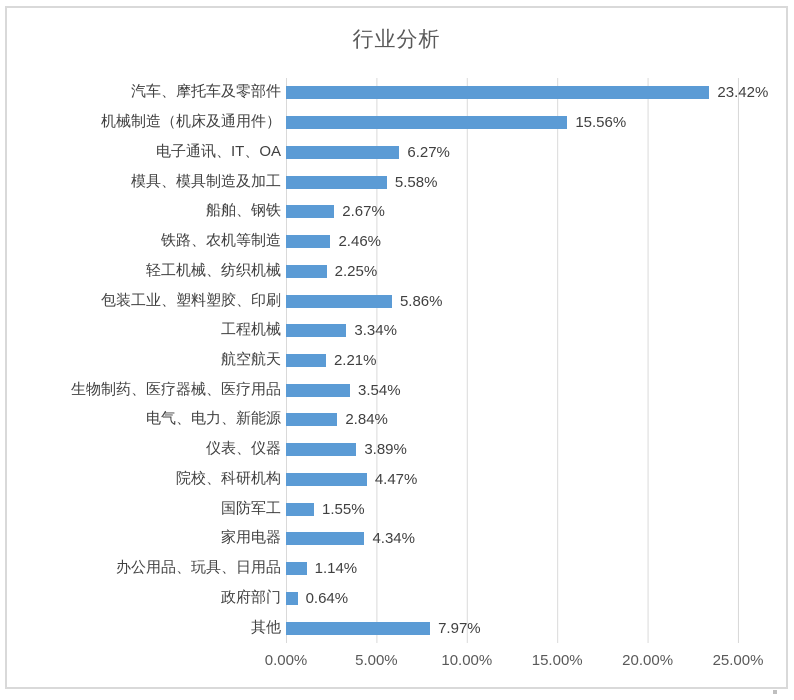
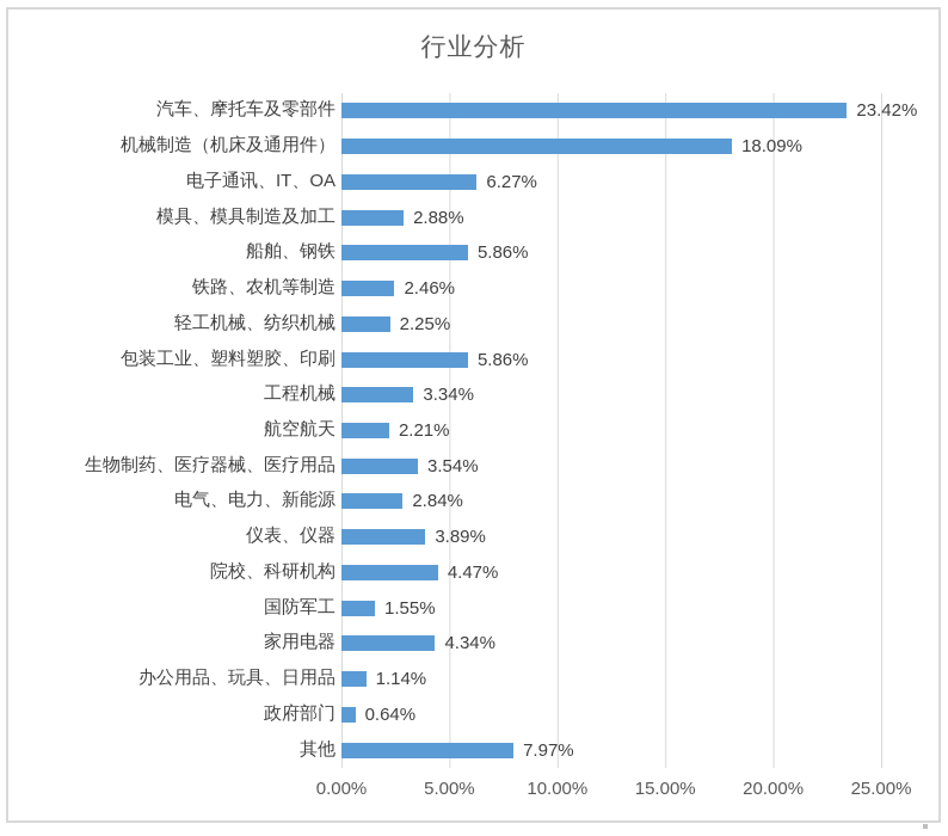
机械制造（机床及通用件）: 15.56% -> 18.09%
模具、模具制造及加工: 5.58% -> 2.88%
船舶、钢铁: 2.67% -> 5.86%
